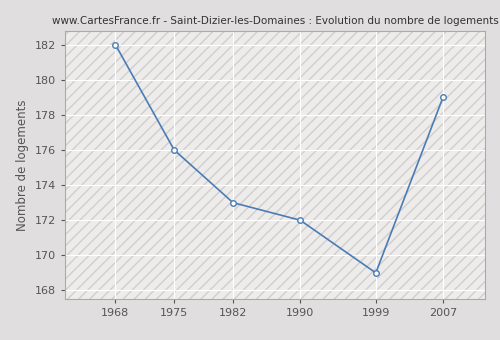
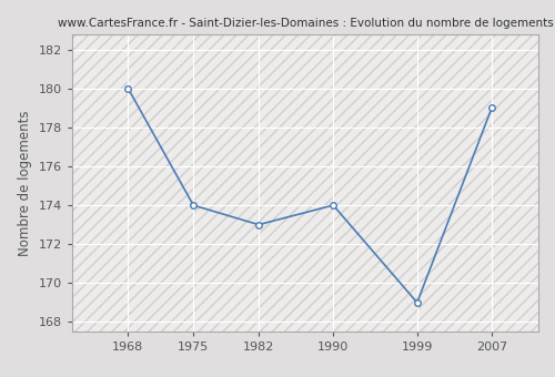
1968: 182 -> 180
1975: 176 -> 174
1990: 172 -> 174
